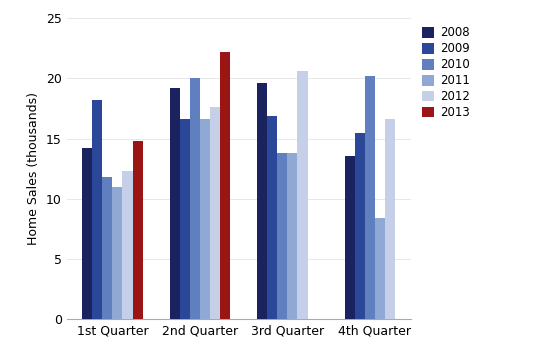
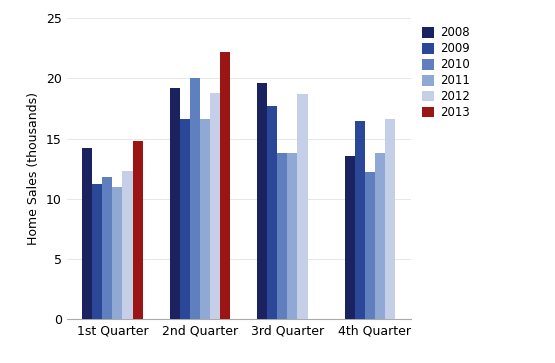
2009/1st Quarter: 18.2 -> 11.2
2012/2nd Quarter: 17.6 -> 18.8
2009/3rd Quarter: 16.9 -> 17.7
2012/3rd Quarter: 20.6 -> 18.7
2009/4th Quarter: 15.5 -> 16.5
2010/4th Quarter: 20.2 -> 12.2
2011/4th Quarter: 8.4 -> 13.8
